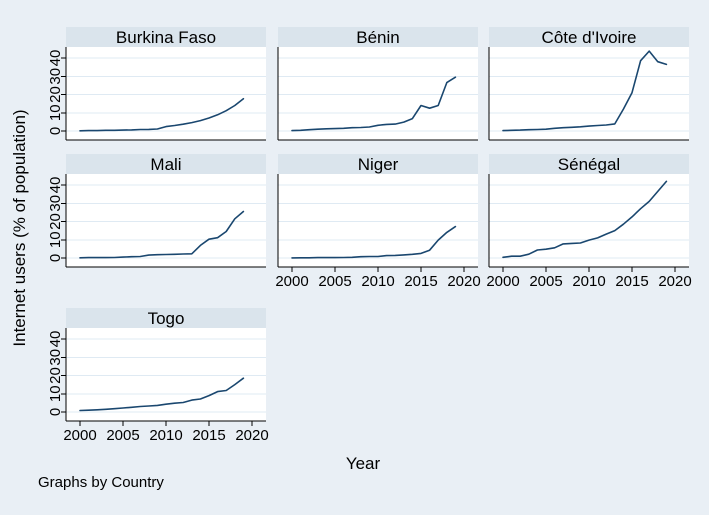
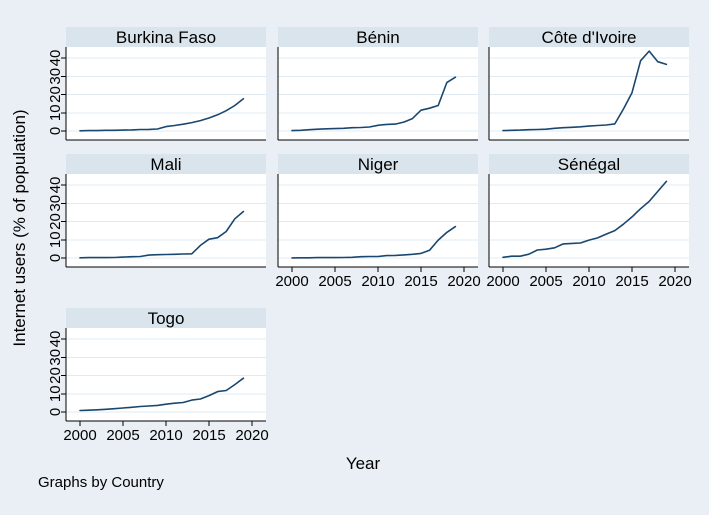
Bénin/2015: 14 -> 11
